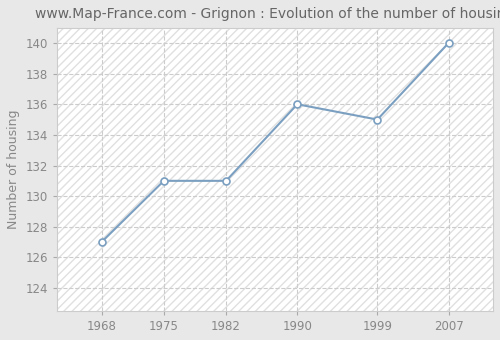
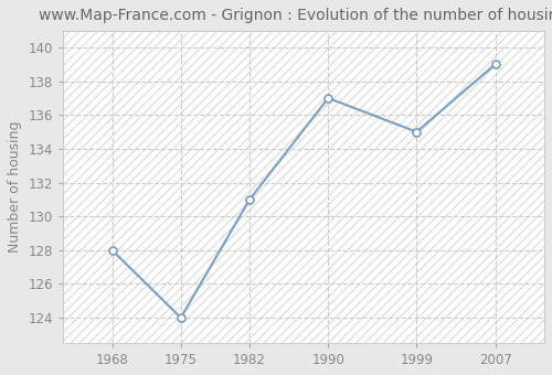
1968: 127 -> 128
1975: 131 -> 124
1990: 136 -> 137
2007: 140 -> 139
